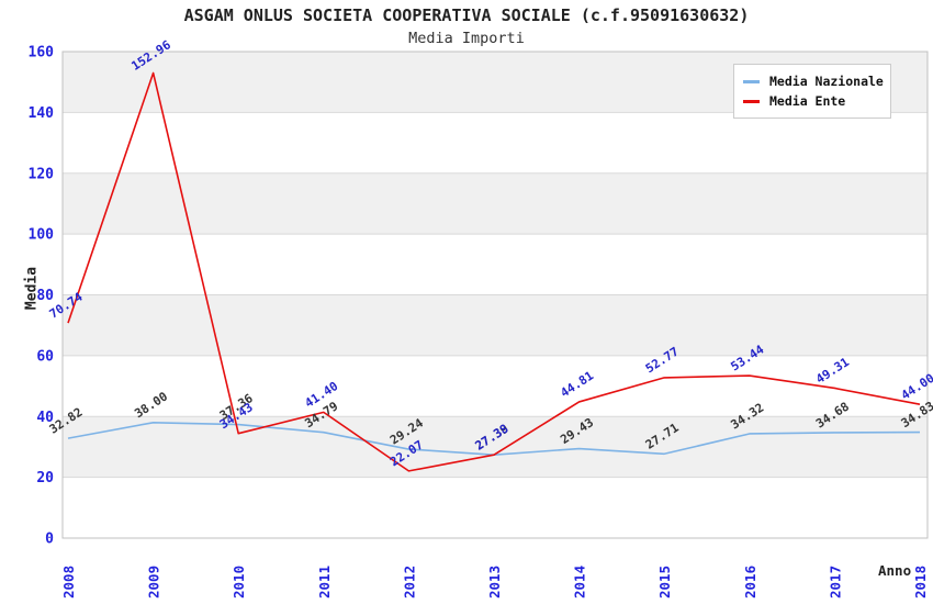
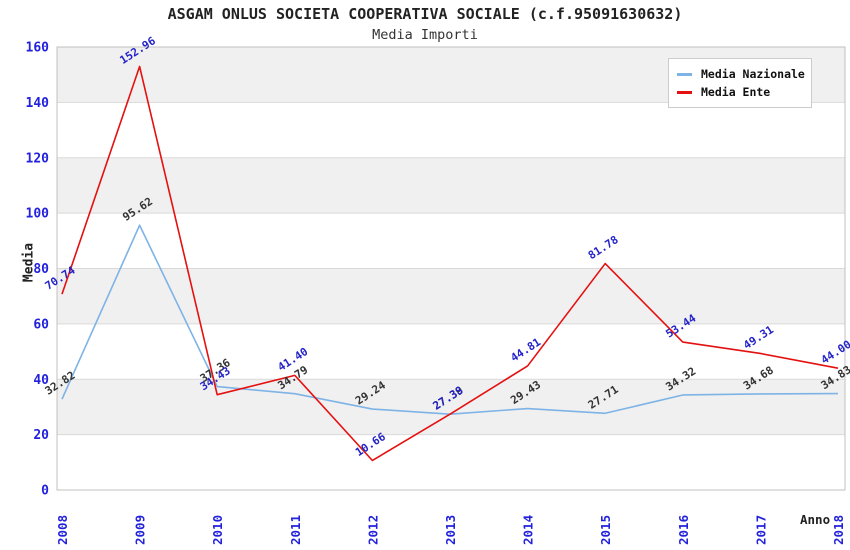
Media Nazionale/2009: 38.00 -> 95.62
Media Ente/2012: 22.07 -> 10.66
Media Ente/2015: 52.77 -> 81.78
